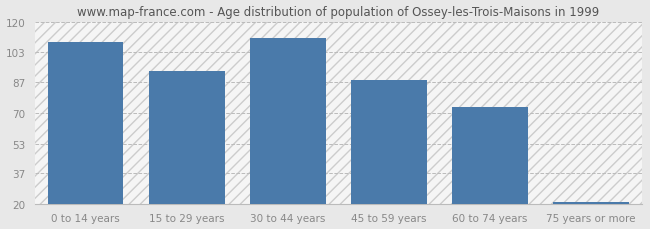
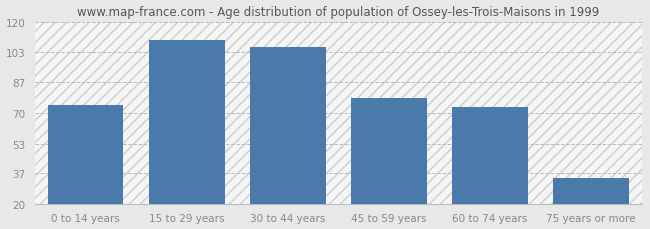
0 to 14 years: 109 -> 74
15 to 29 years: 93 -> 110
30 to 44 years: 111 -> 106
45 to 59 years: 88 -> 78
75 years or more: 21 -> 34
